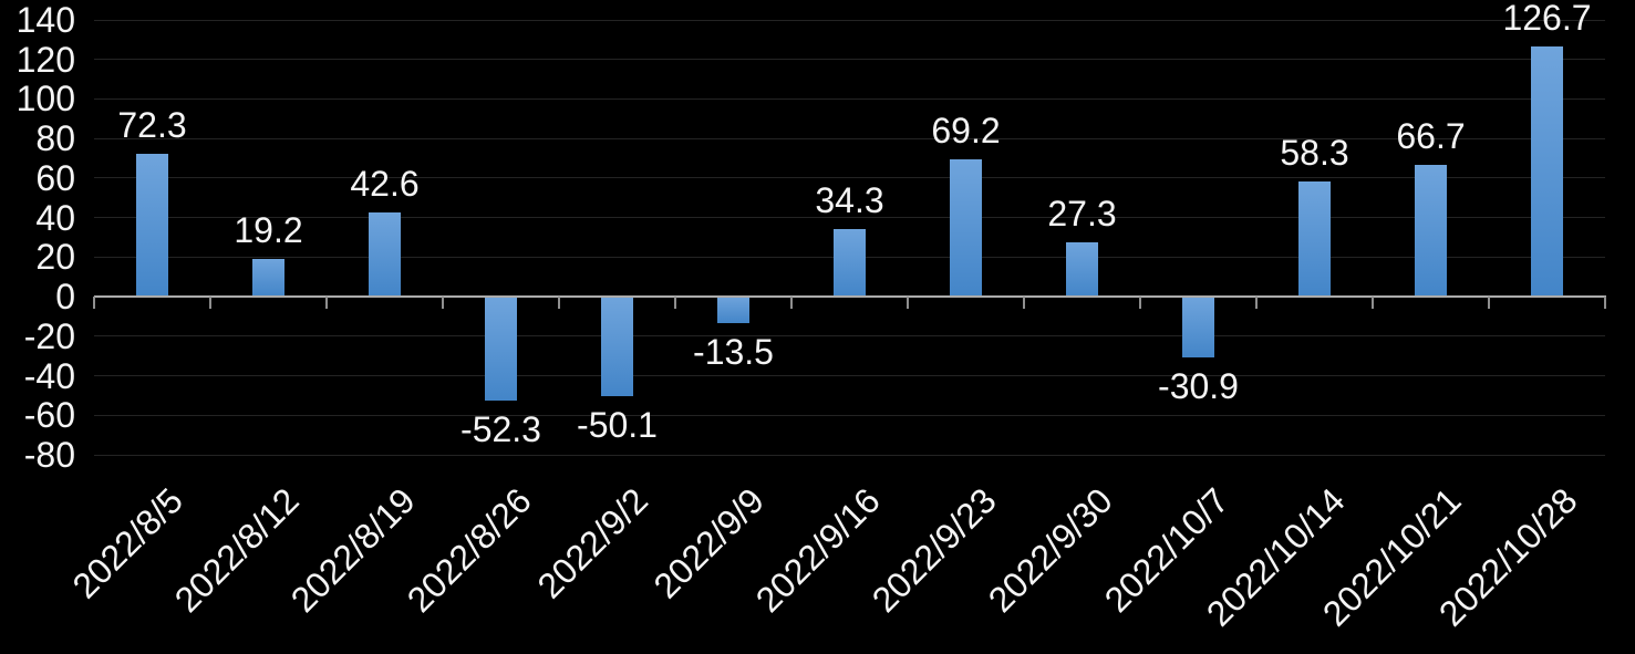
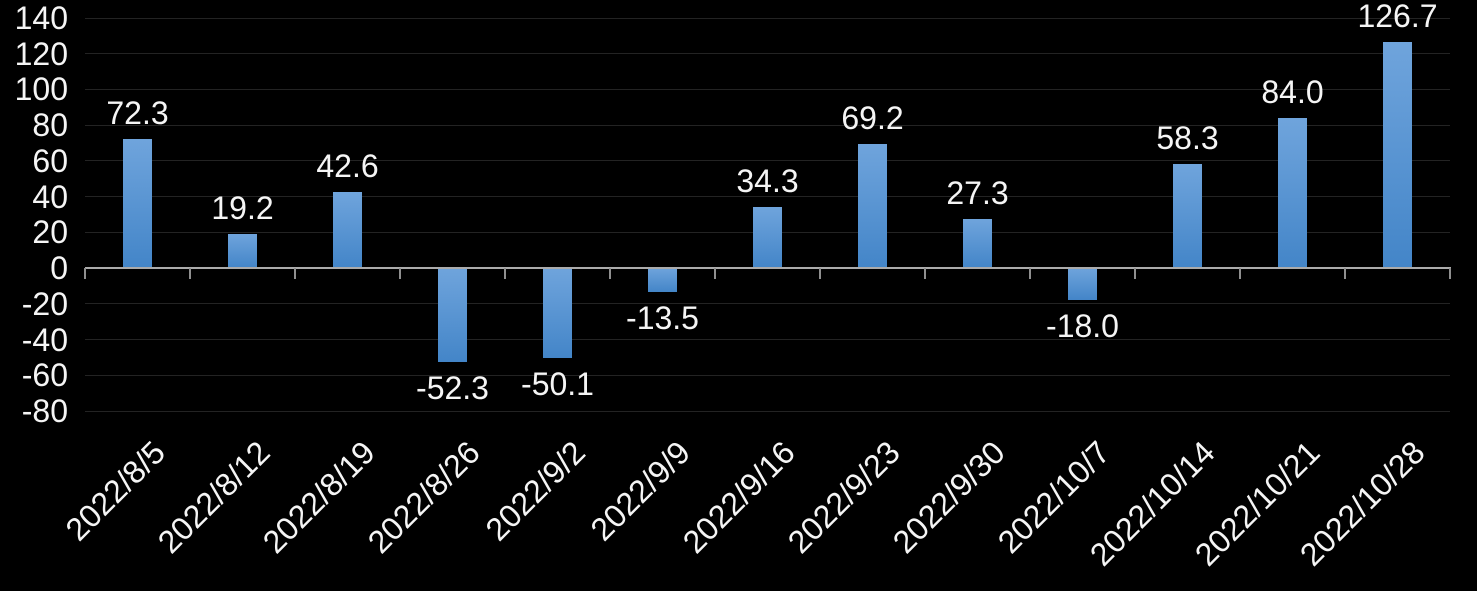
2022/10/7: -30.9 -> -18.0
2022/10/21: 66.7 -> 84.0
